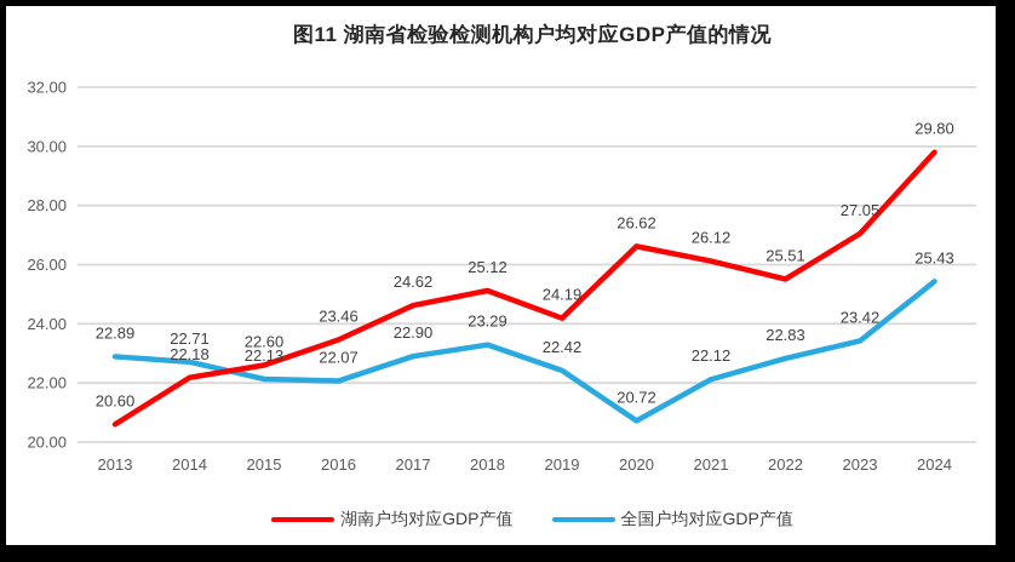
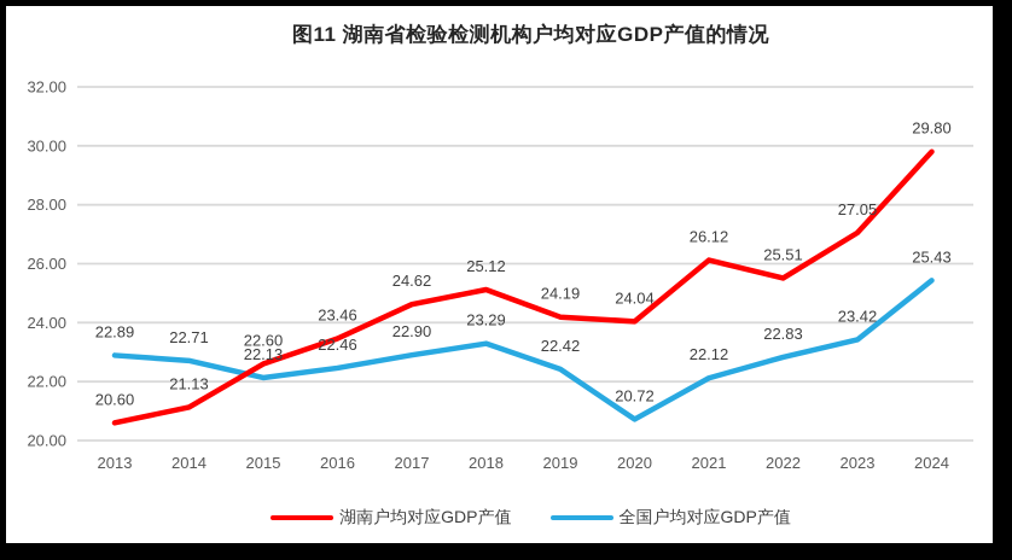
湖南户均对应GDP产值/2014: 22.18 -> 21.13
全国户均对应GDP产值/2016: 22.07 -> 22.46
湖南户均对应GDP产值/2020: 26.62 -> 24.04
